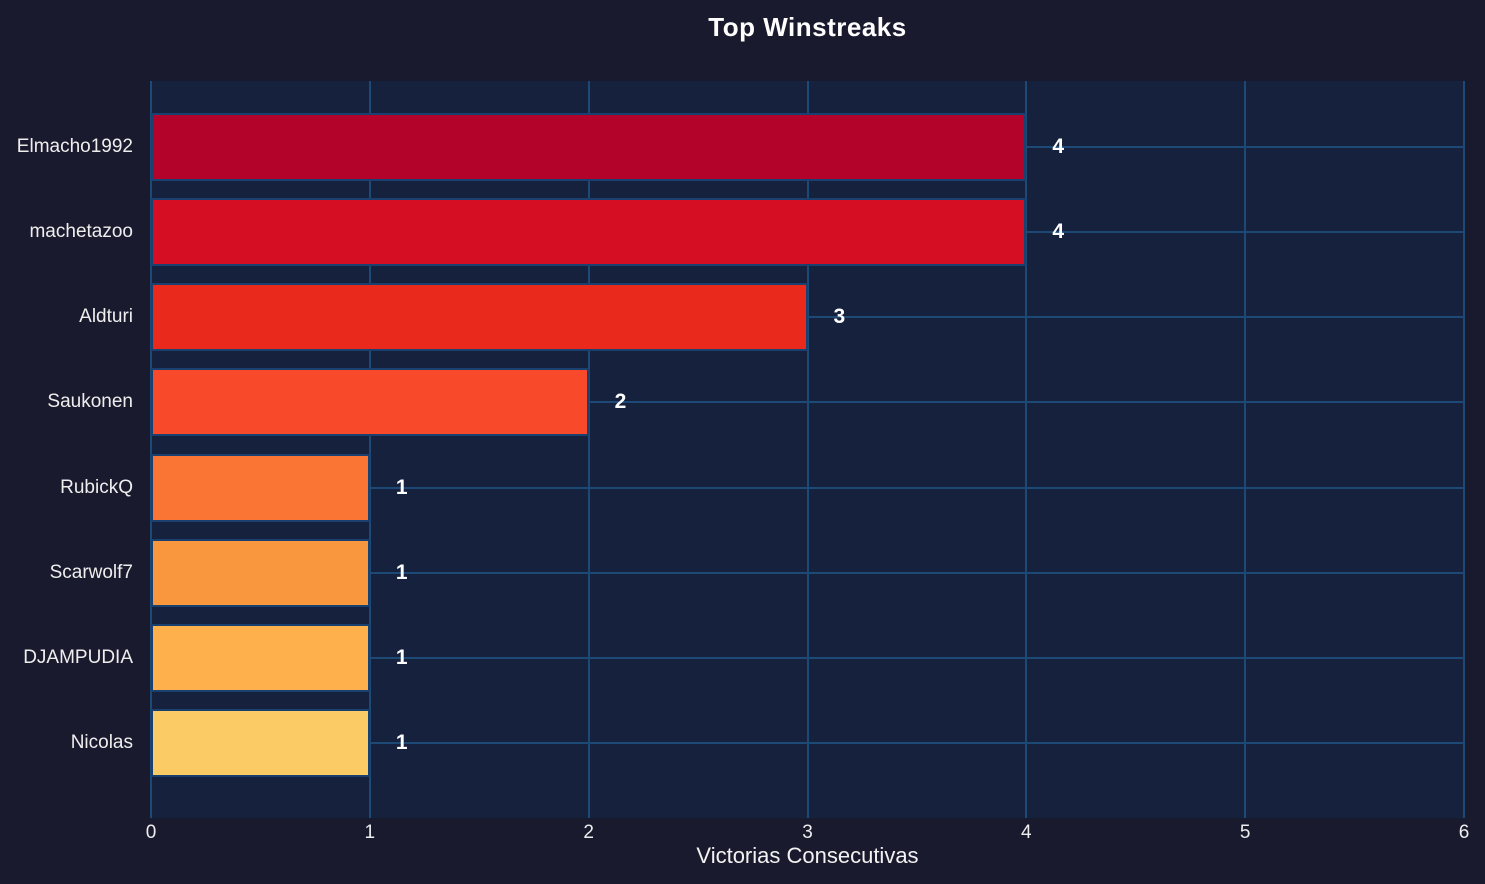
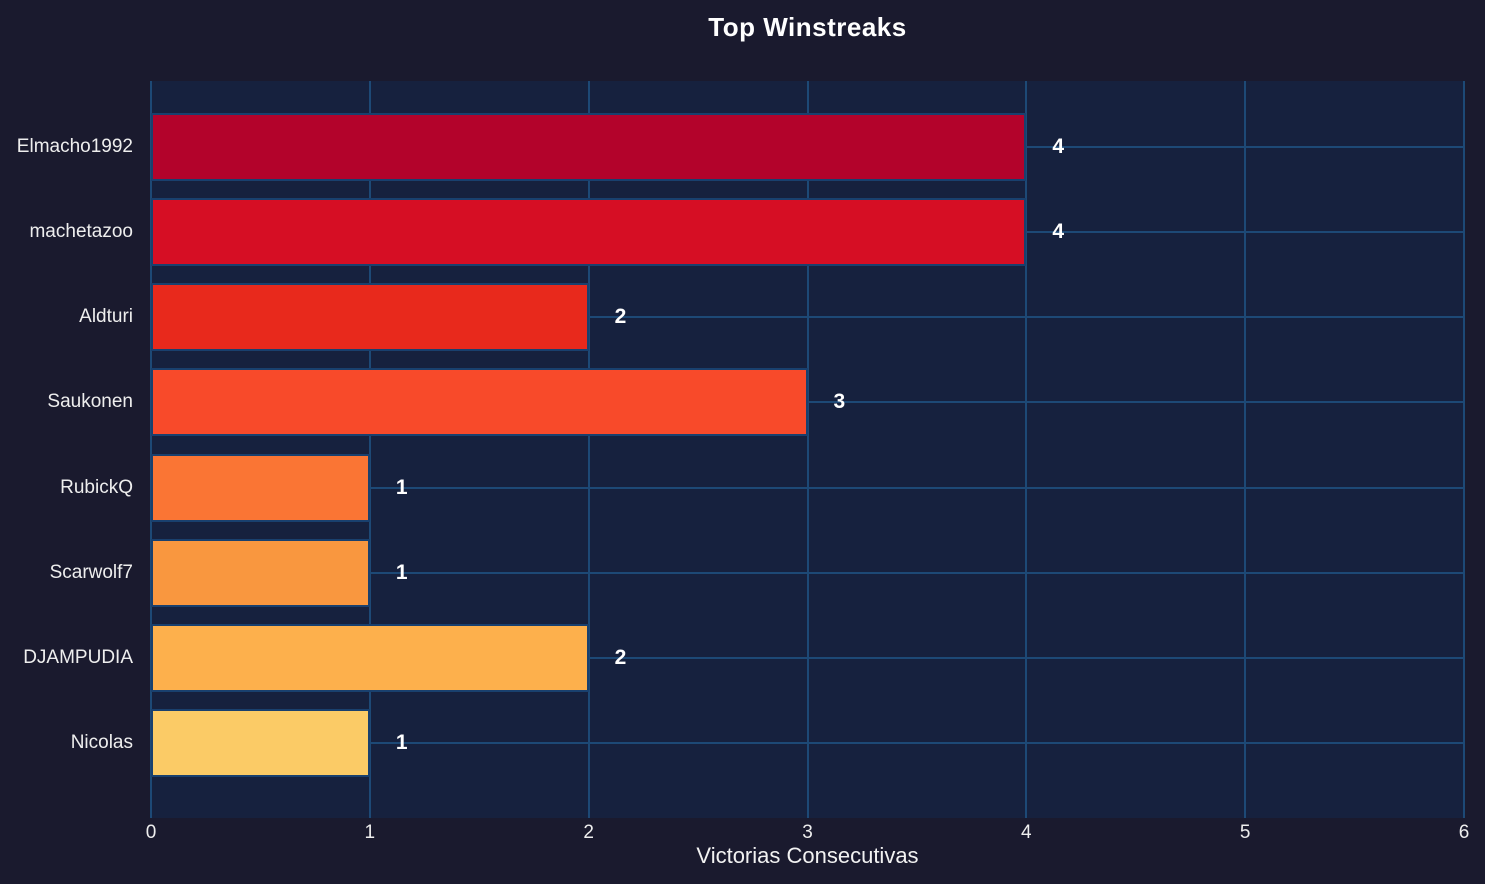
Aldturi: 3 -> 2
Saukonen: 2 -> 3
DJAMPUDIA: 1 -> 2
